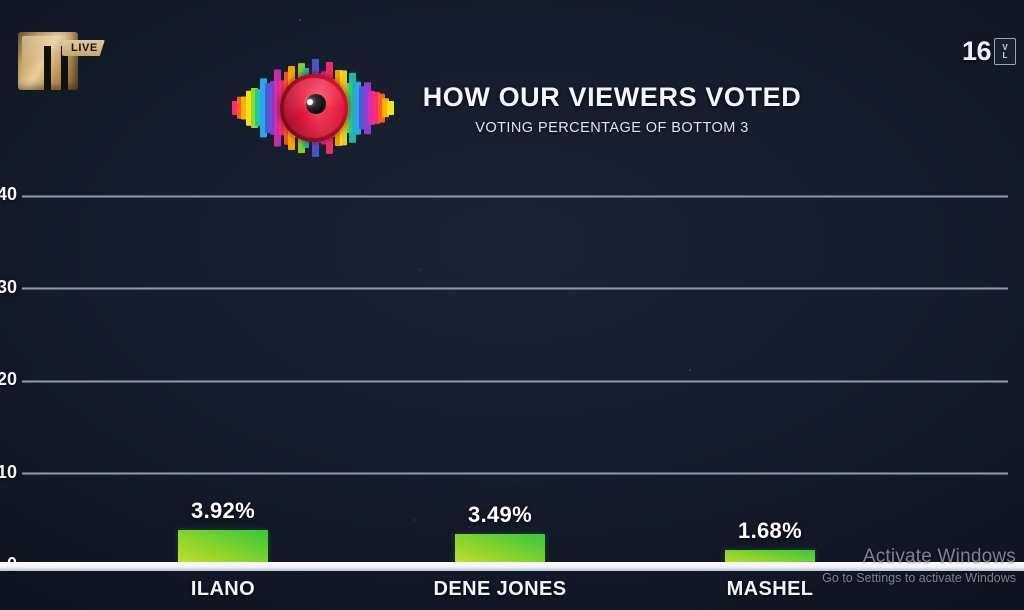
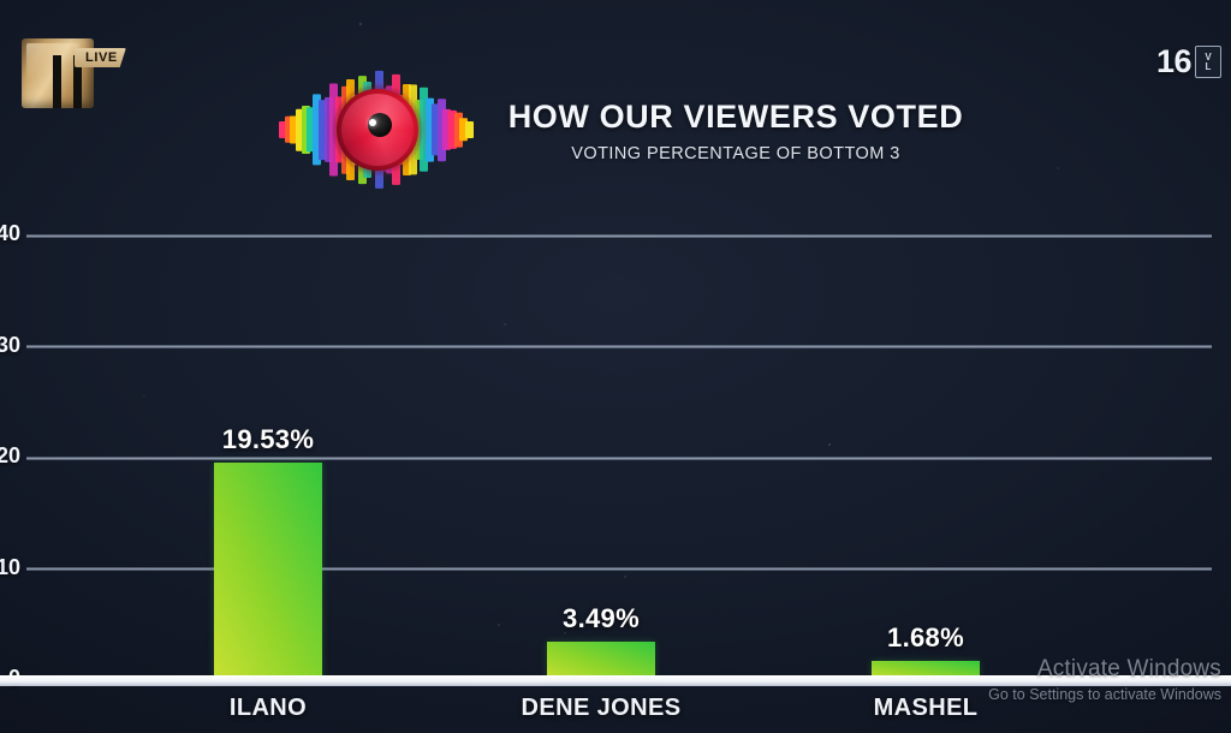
ILANO: 3.92% -> 19.53%
